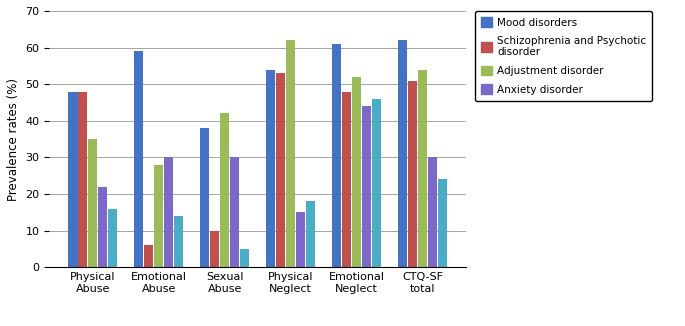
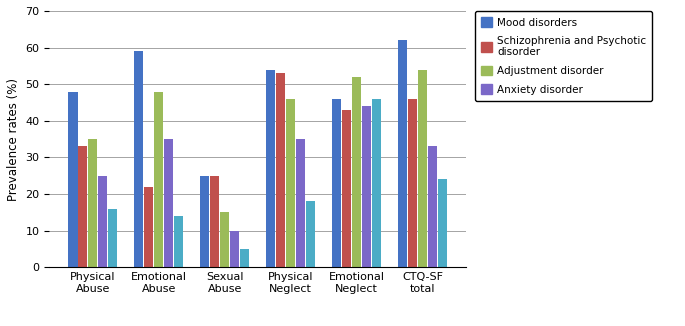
Schizophrenia and Psychotic disorder/Physical Abuse: 48 -> 33
Anxiety disorder/Physical Abuse: 22 -> 25
Schizophrenia and Psychotic disorder/Emotional Abuse: 6 -> 22
Adjustment disorder/Emotional Abuse: 28 -> 48
Anxiety disorder/Emotional Abuse: 30 -> 35
Mood disorders/Sexual Abuse: 38 -> 25
Schizophrenia and Psychotic disorder/Sexual Abuse: 10 -> 25
Adjustment disorder/Sexual Abuse: 42 -> 15
Anxiety disorder/Sexual Abuse: 30 -> 10
Adjustment disorder/Physical Neglect: 62 -> 46
Anxiety disorder/Physical Neglect: 15 -> 35
Mood disorders/Emotional Neglect: 61 -> 46
Schizophrenia and Psychotic disorder/Emotional Neglect: 48 -> 43
Schizophrenia and Psychotic disorder/CTQ-SF total: 51 -> 46
Anxiety disorder/CTQ-SF total: 30 -> 33
